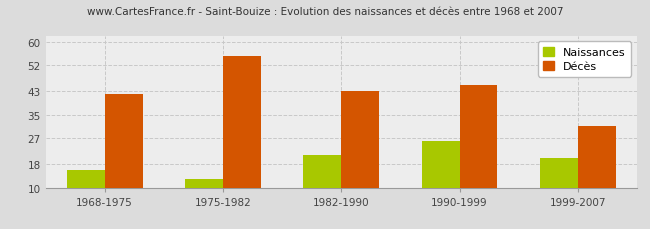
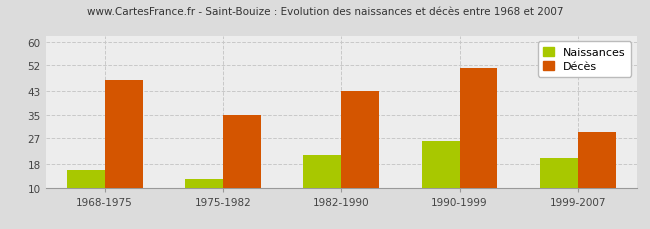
Décès/1968-1975: 42 -> 47
Décès/1975-1982: 55 -> 35
Décès/1990-1999: 45 -> 51
Décès/1999-2007: 31 -> 29
